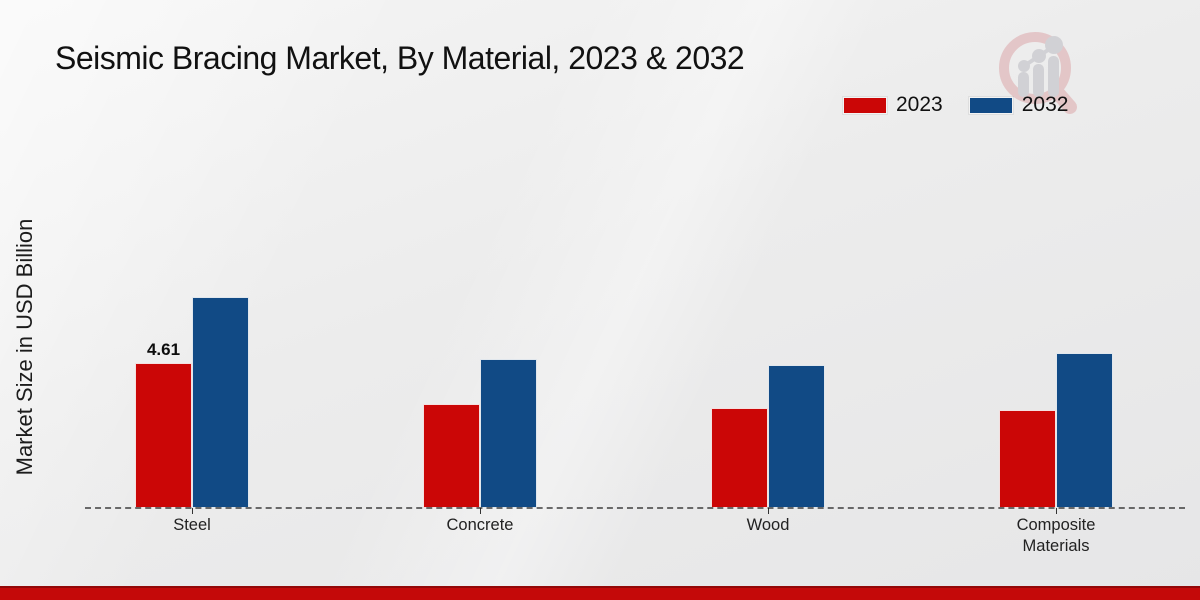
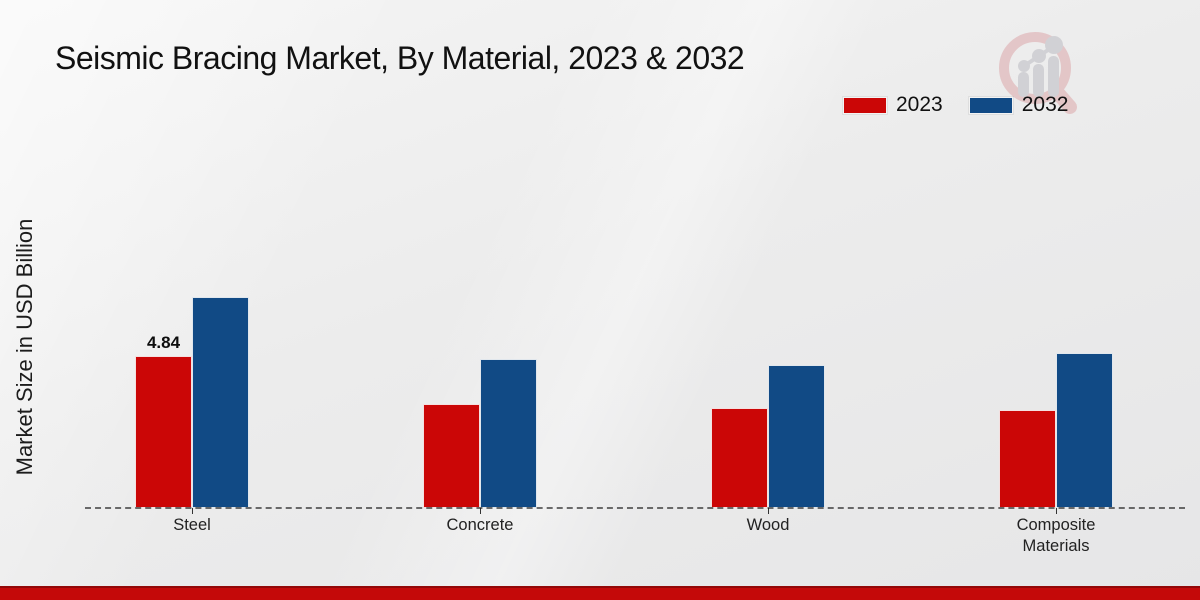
2023/Steel: 4.61 -> 4.84
